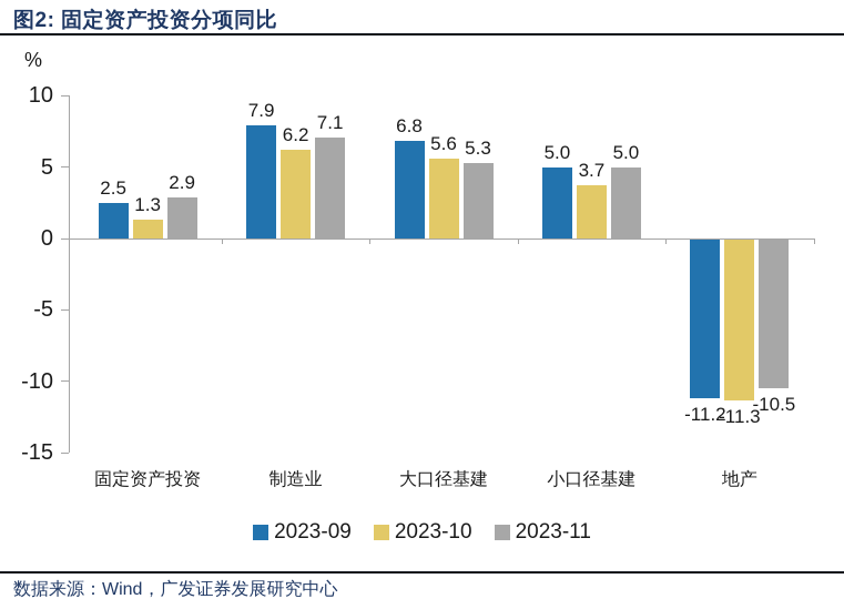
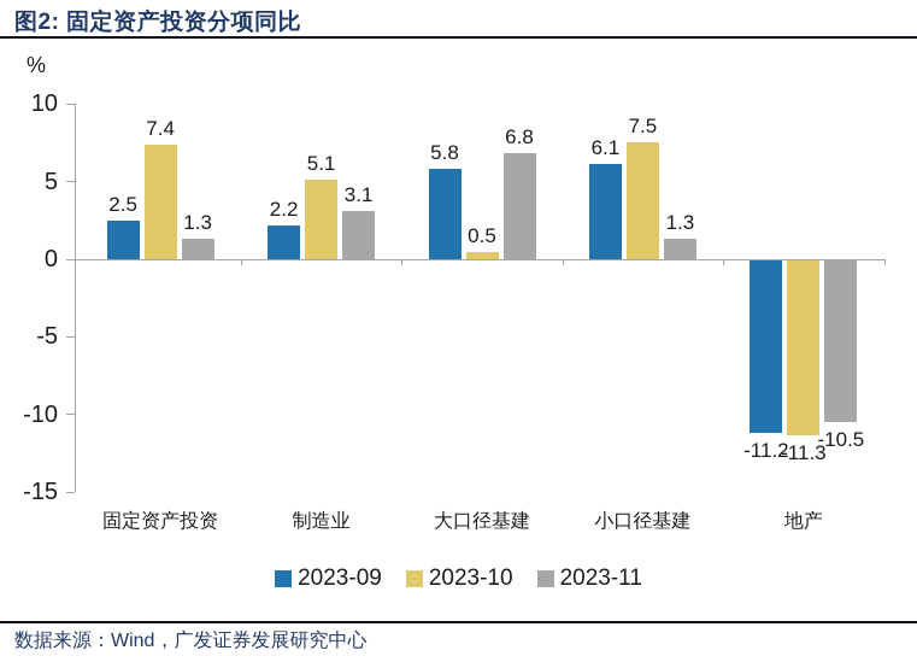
2023-10/固定资产投资: 1.3 -> 7.4
2023-11/固定资产投资: 2.9 -> 1.3
2023-09/制造业: 7.9 -> 2.2
2023-10/制造业: 6.2 -> 5.1
2023-11/制造业: 7.1 -> 3.1
2023-09/大口径基建: 6.8 -> 5.8
2023-10/大口径基建: 5.6 -> 0.5
2023-11/大口径基建: 5.3 -> 6.8
2023-09/小口径基建: 5.0 -> 6.1
2023-10/小口径基建: 3.7 -> 7.5
2023-11/小口径基建: 5.0 -> 1.3
